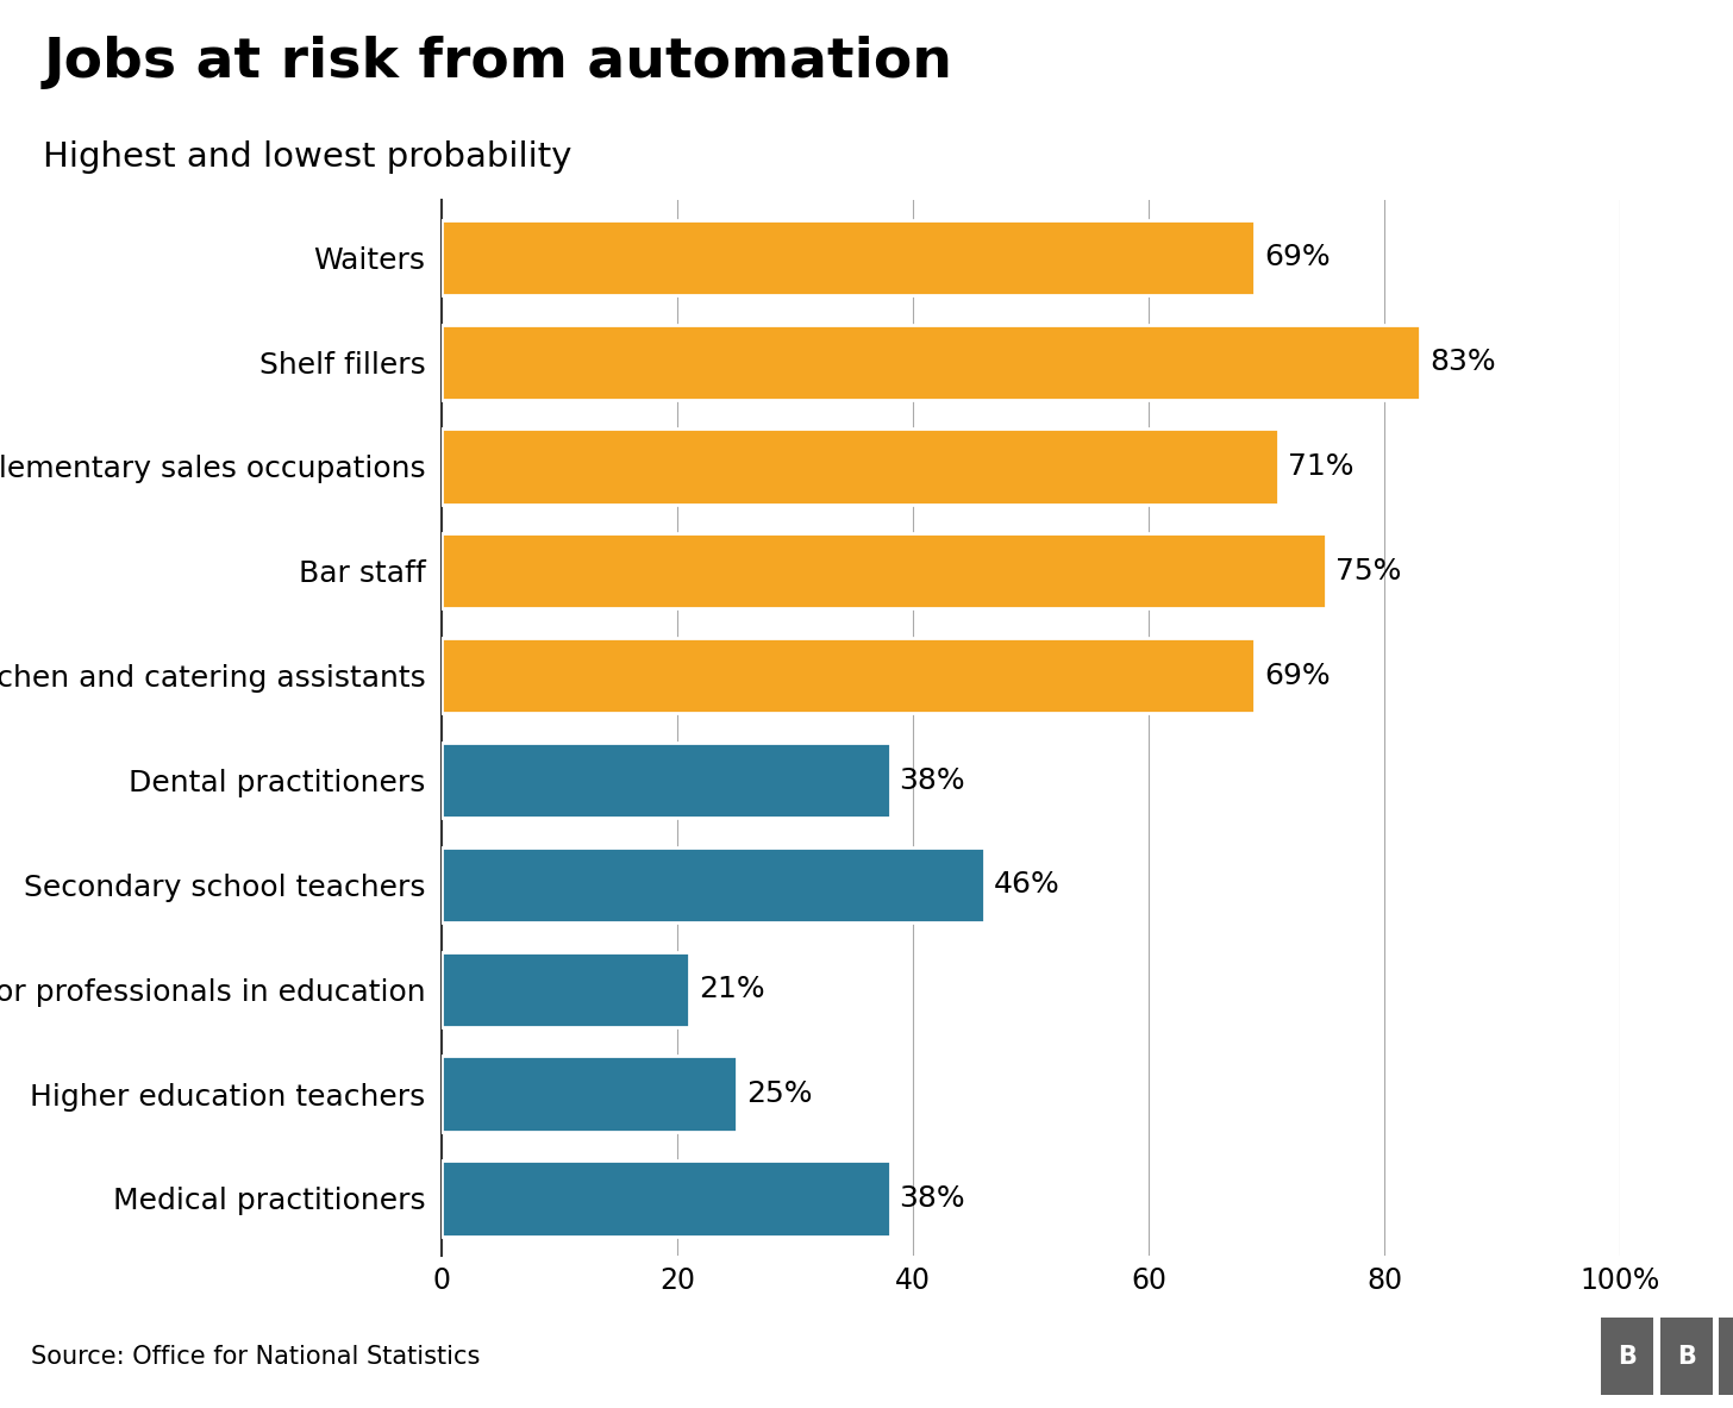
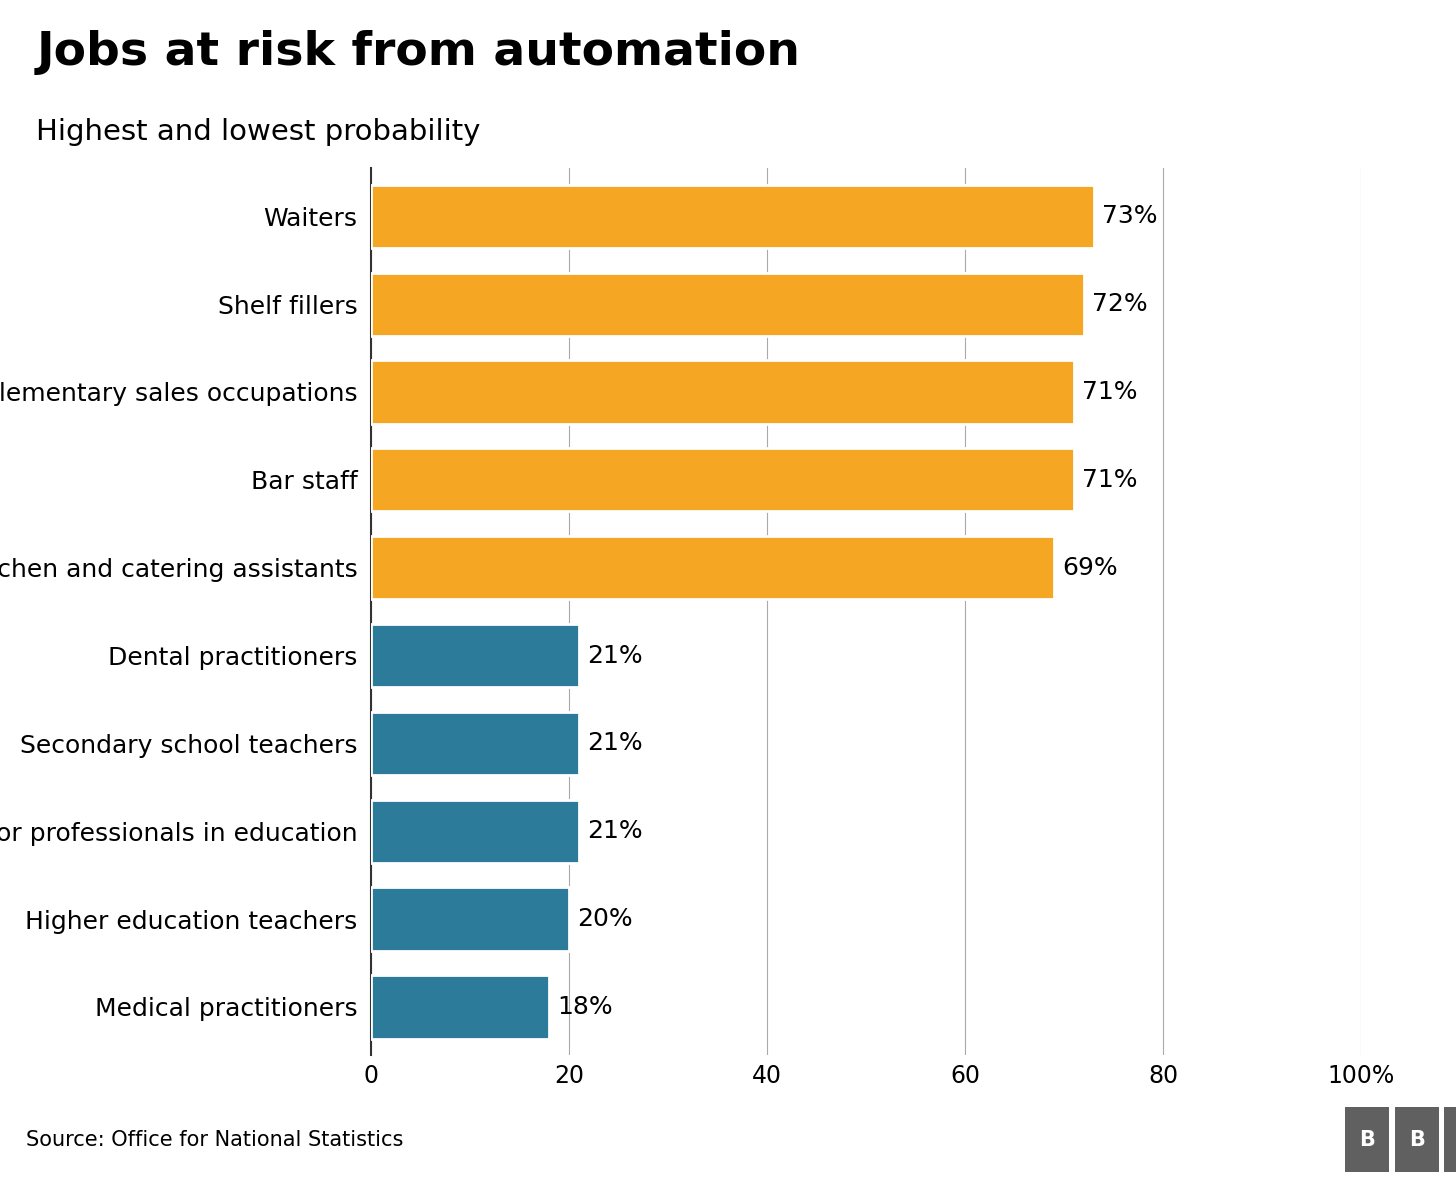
Waiters: 69% -> 73%
Shelf fillers: 83% -> 72%
Bar staff: 75% -> 71%
Dental practitioners: 38% -> 21%
Secondary school teachers: 46% -> 21%
Higher education teachers: 25% -> 20%
Medical practitioners: 38% -> 18%
